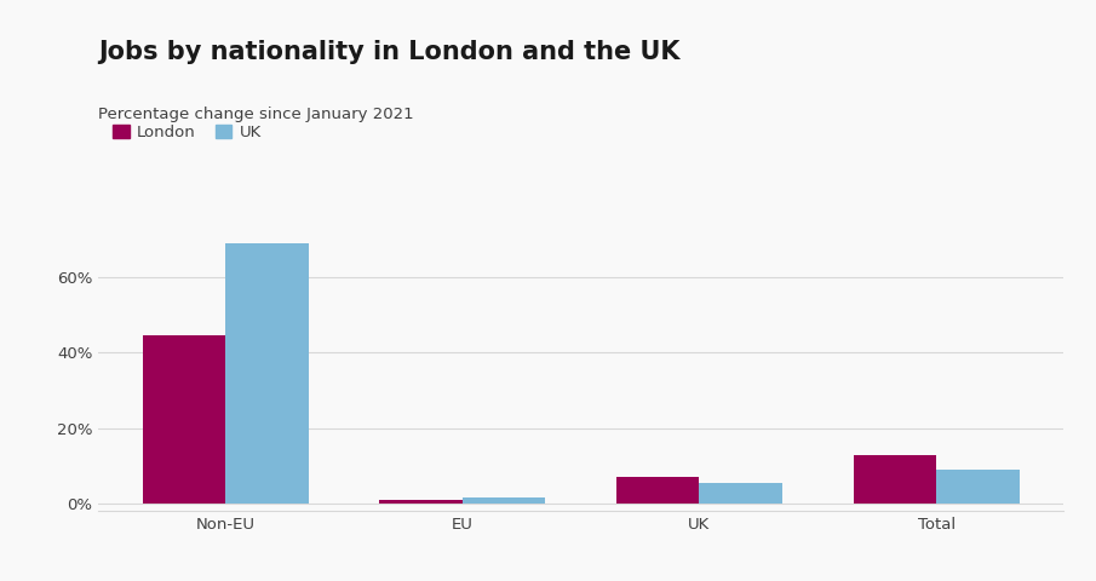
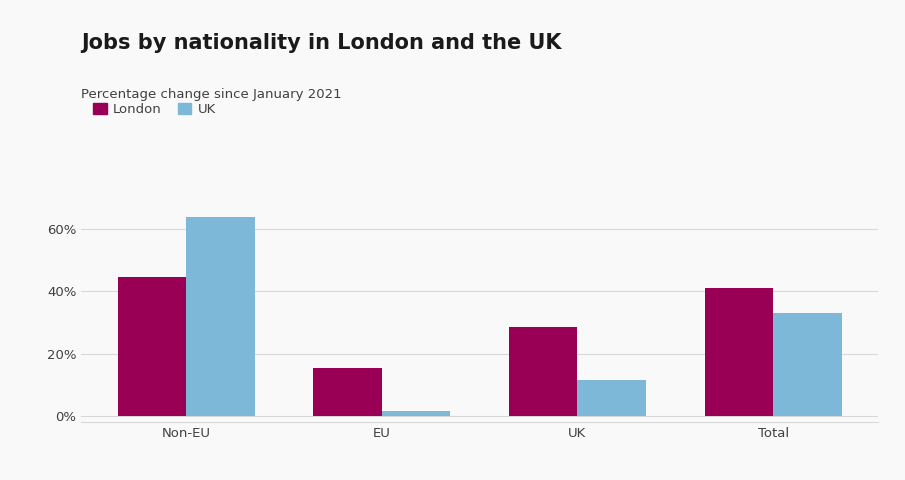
UK/Non-EU: 69.0% -> 64.0%
London/EU: 1.0% -> 15.5%
London/UK: 7.0% -> 28.5%
UK/UK: 5.5% -> 11.5%
London/Total: 13.0% -> 41.0%
UK/Total: 9.0% -> 33.0%
